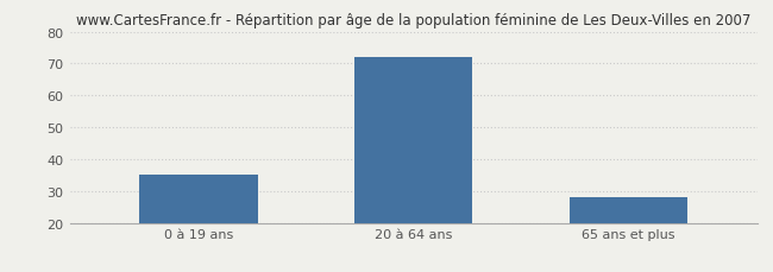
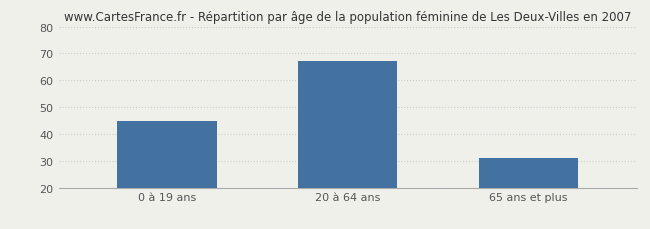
0 à 19 ans: 35 -> 45
20 à 64 ans: 72 -> 67
65 ans et plus: 28 -> 31
